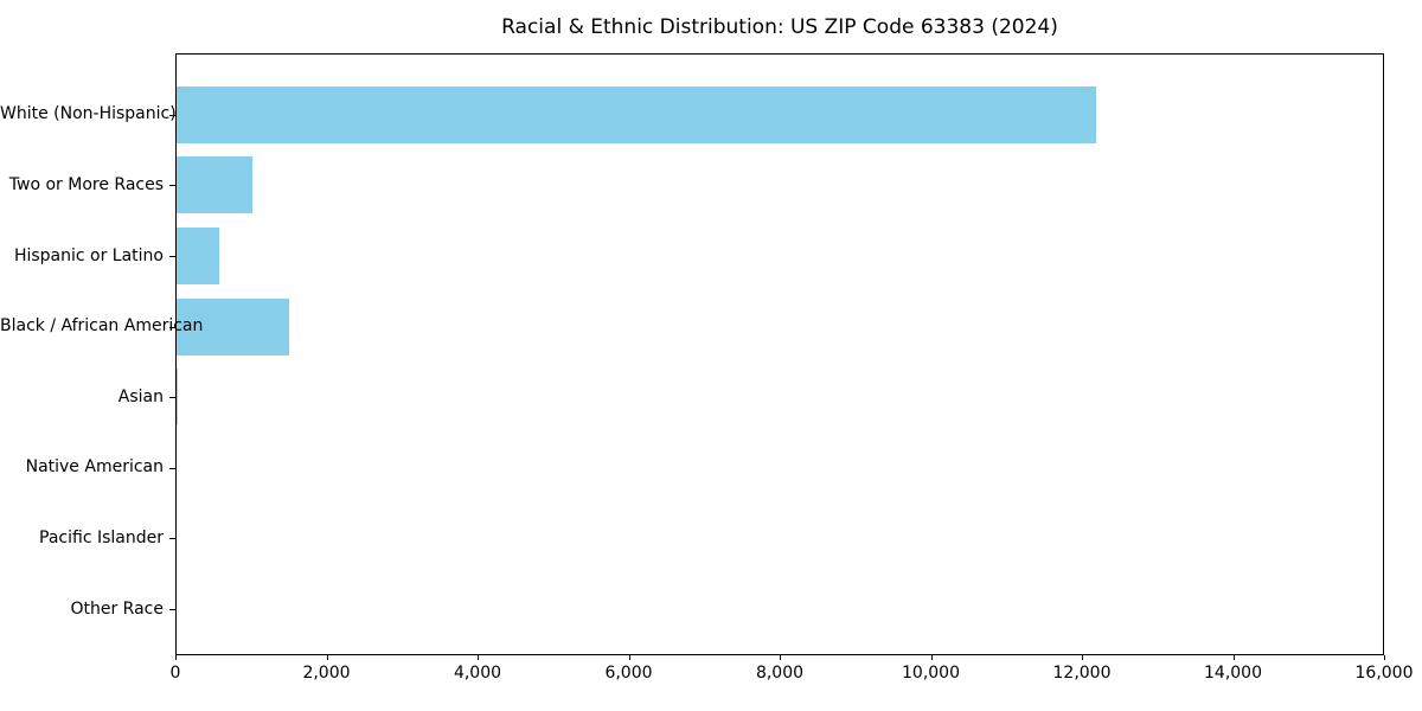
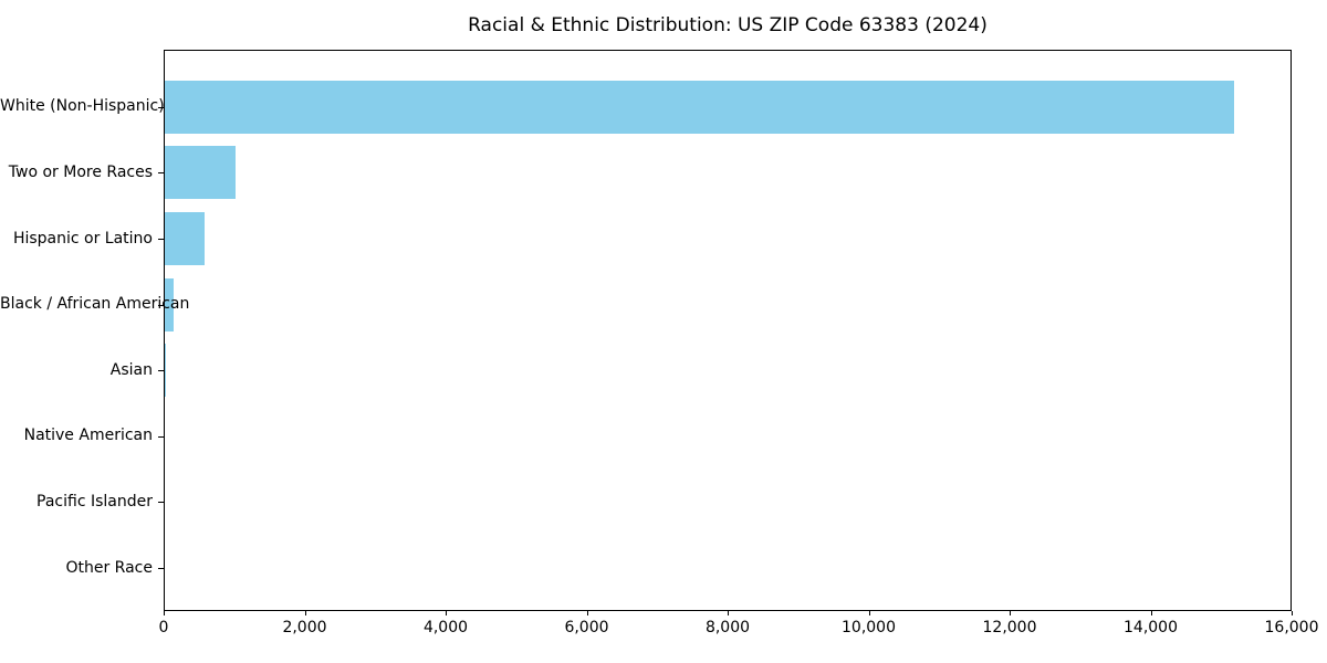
White (Non-Hispanic): 12200 -> 15200
Black / African American: 1500 -> 100
